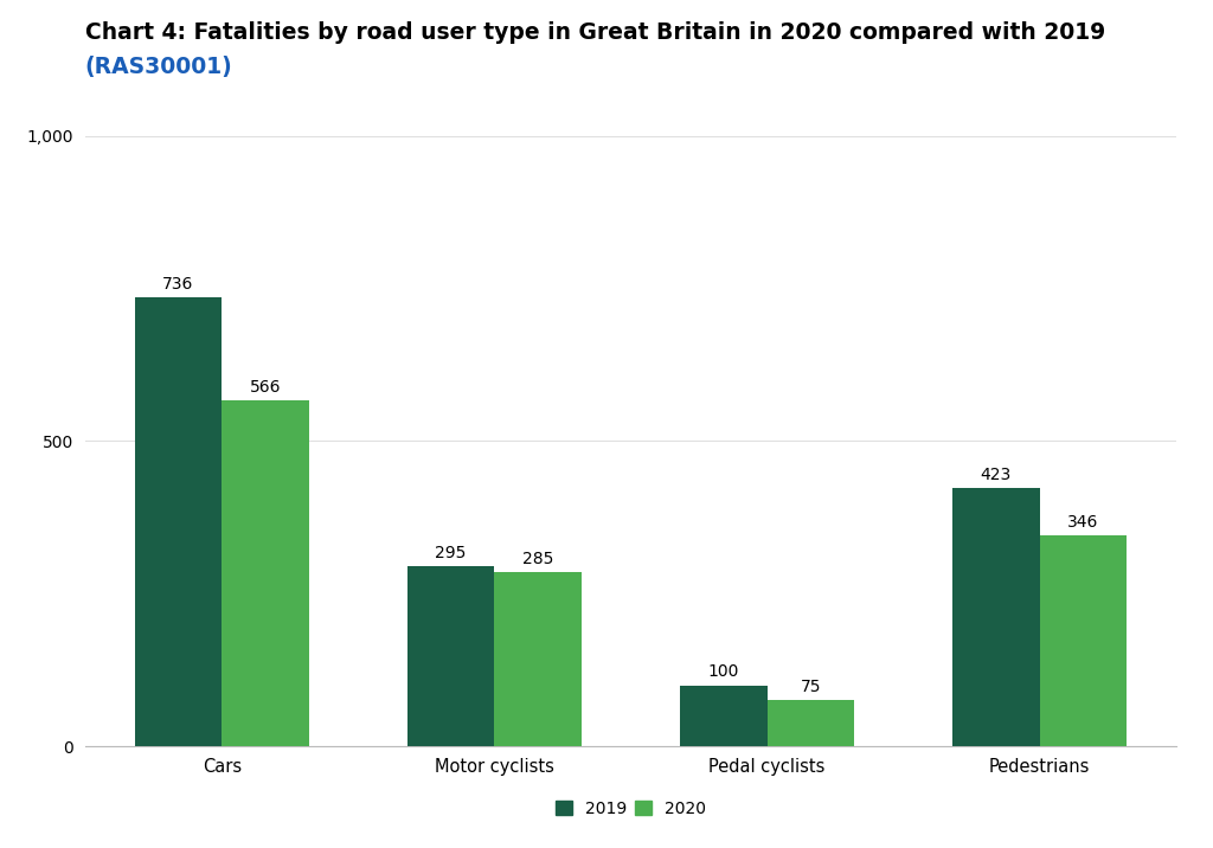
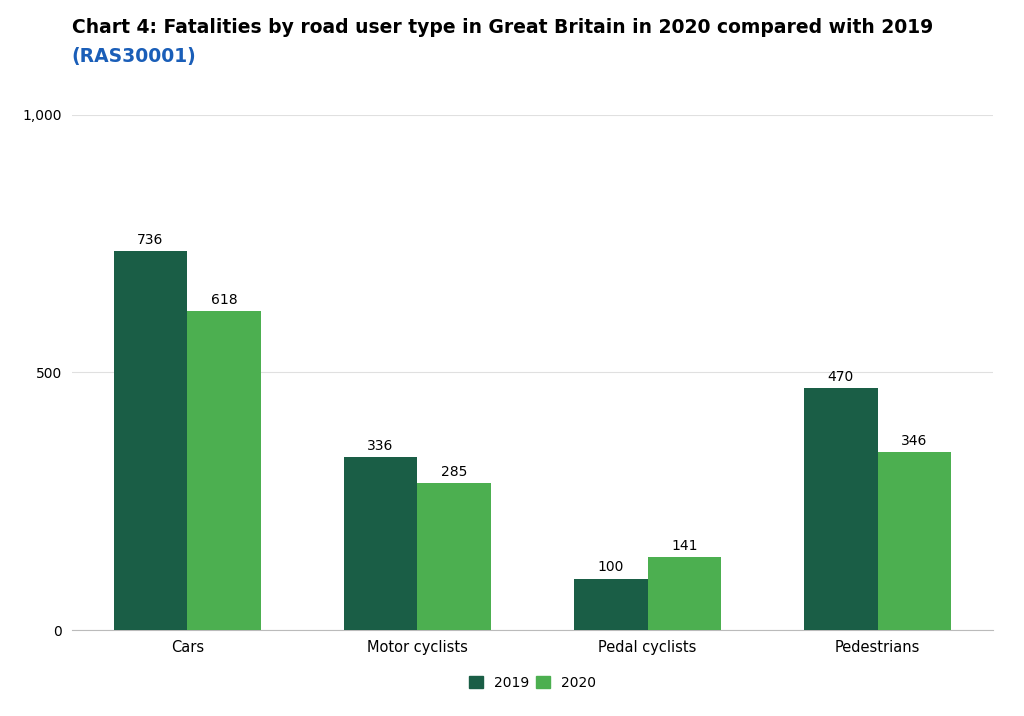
2020/Cars: 566 -> 618
2019/Motor cyclists: 295 -> 336
2020/Pedal cyclists: 75 -> 141
2019/Pedestrians: 423 -> 470
